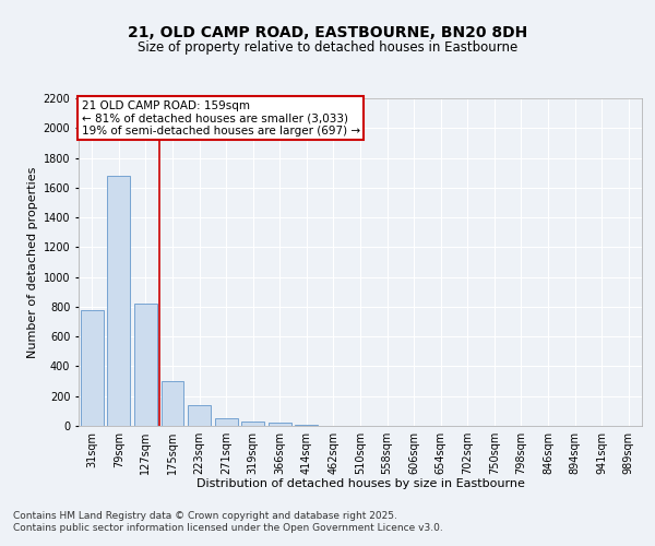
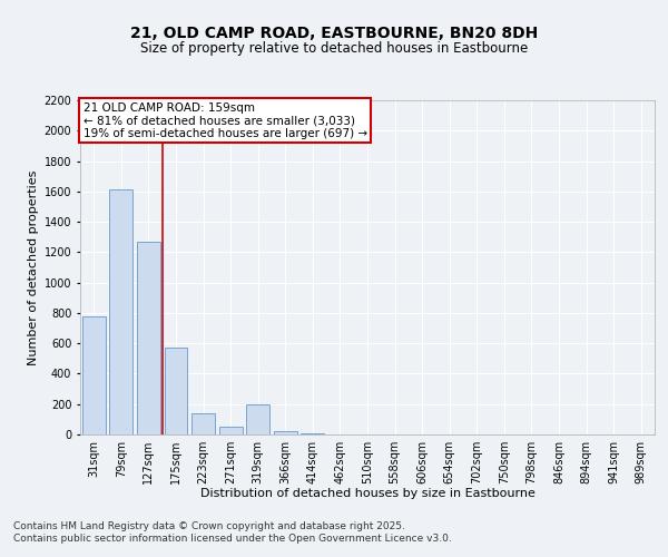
79sqm: 1680 -> 1610
127sqm: 820 -> 1270
175sqm: 300 -> 570
319sqm: 30 -> 200
